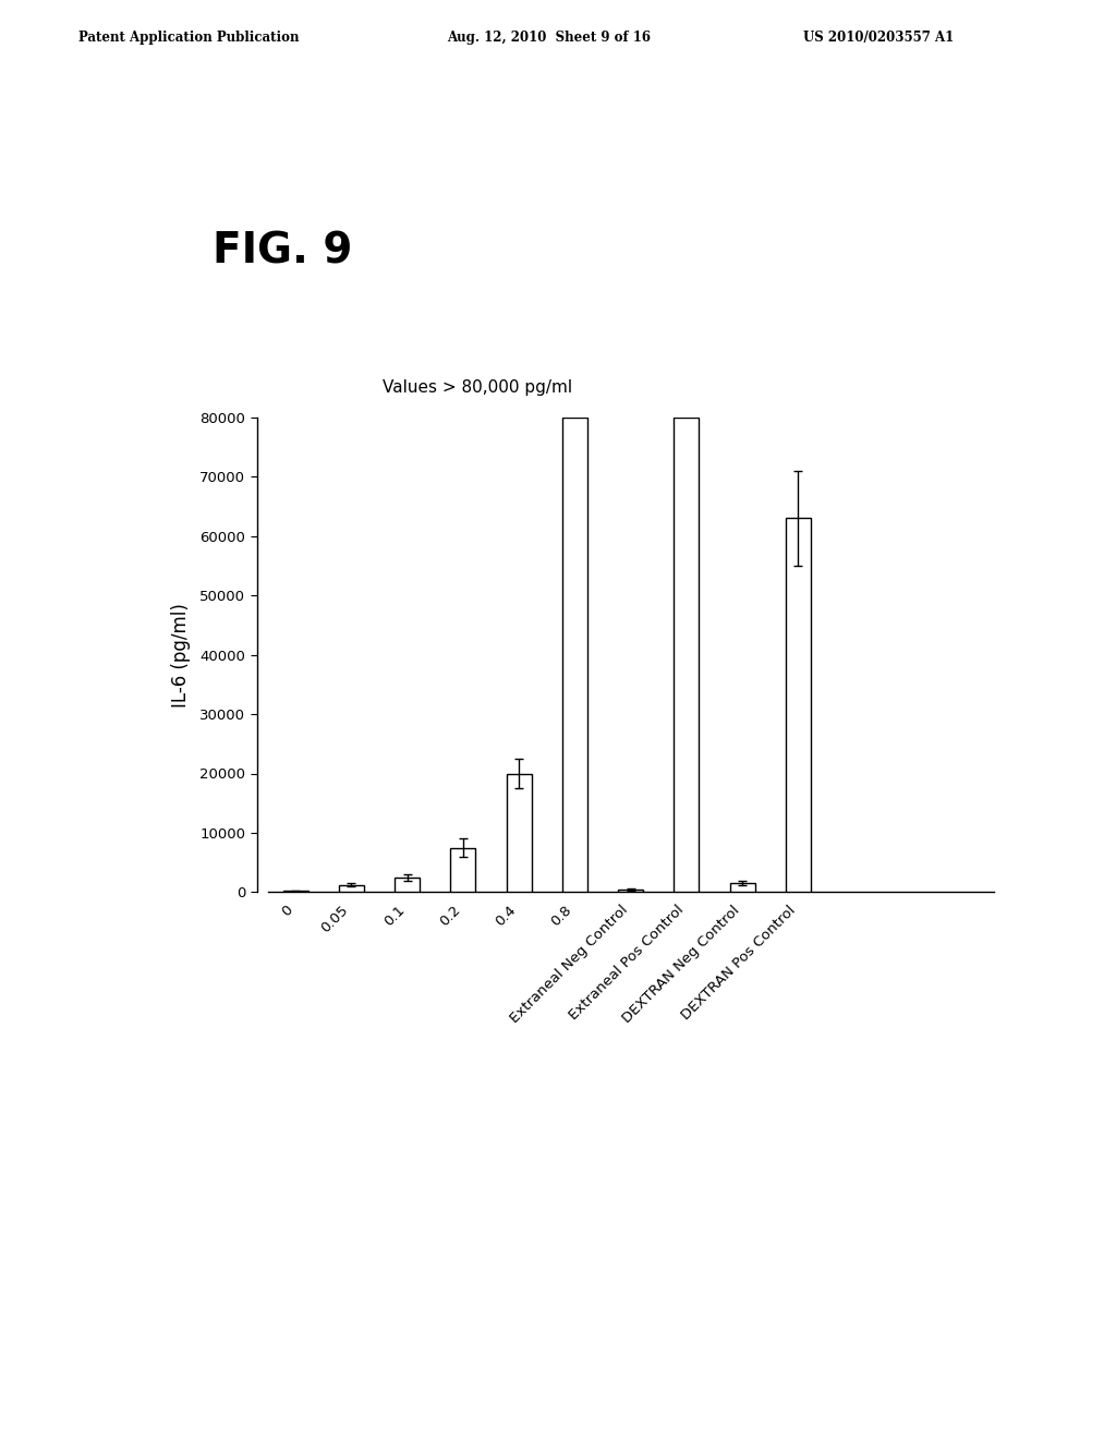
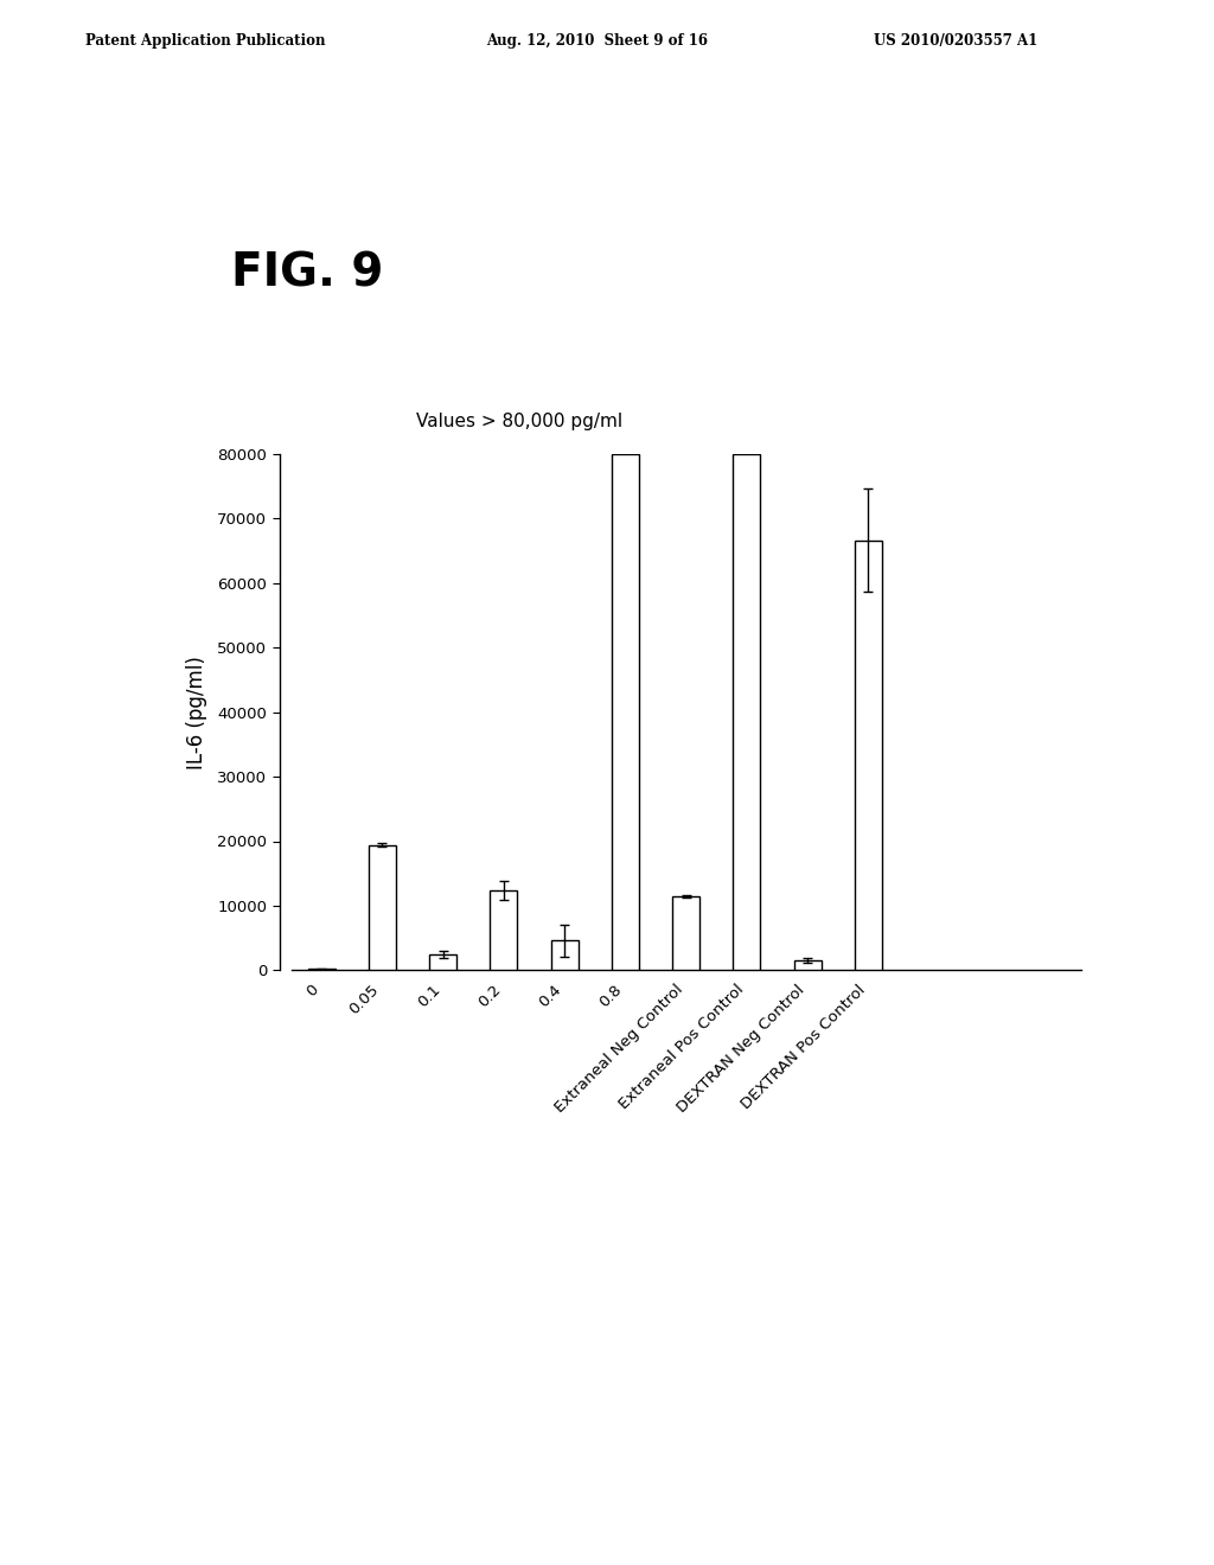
0.05: 1200 -> 19400
0.2: 7500 -> 12400
0.4: 20000 -> 4600
Extraneal Neg Control: 500 -> 11400
DEXTRAN Pos Control: 63000 -> 66600
